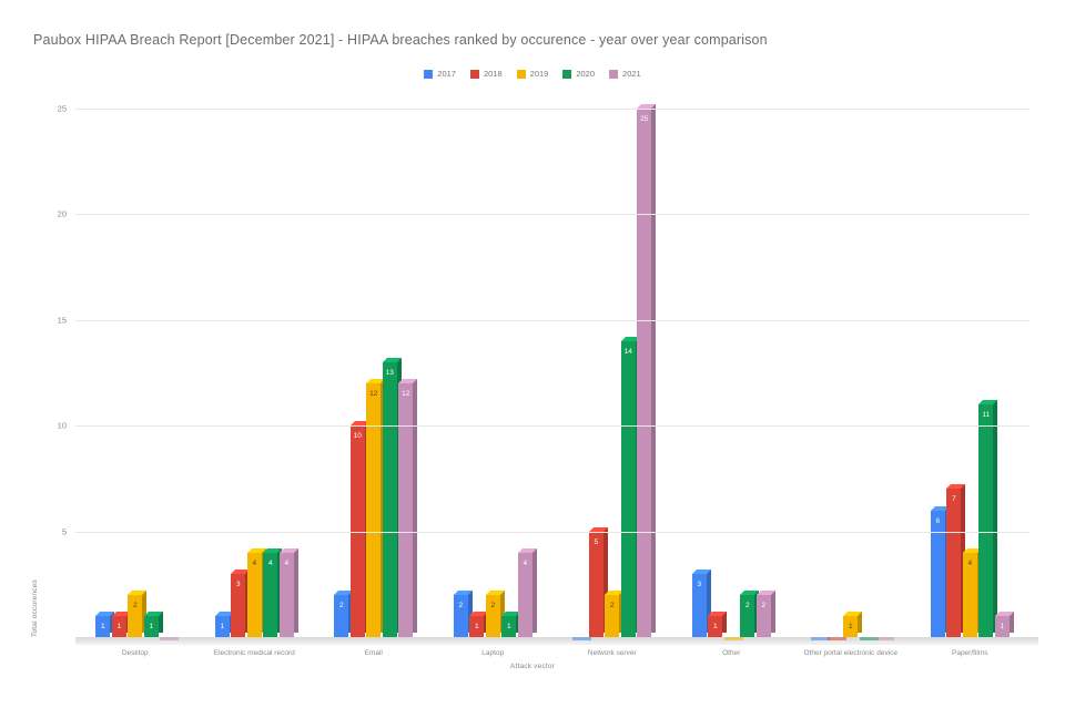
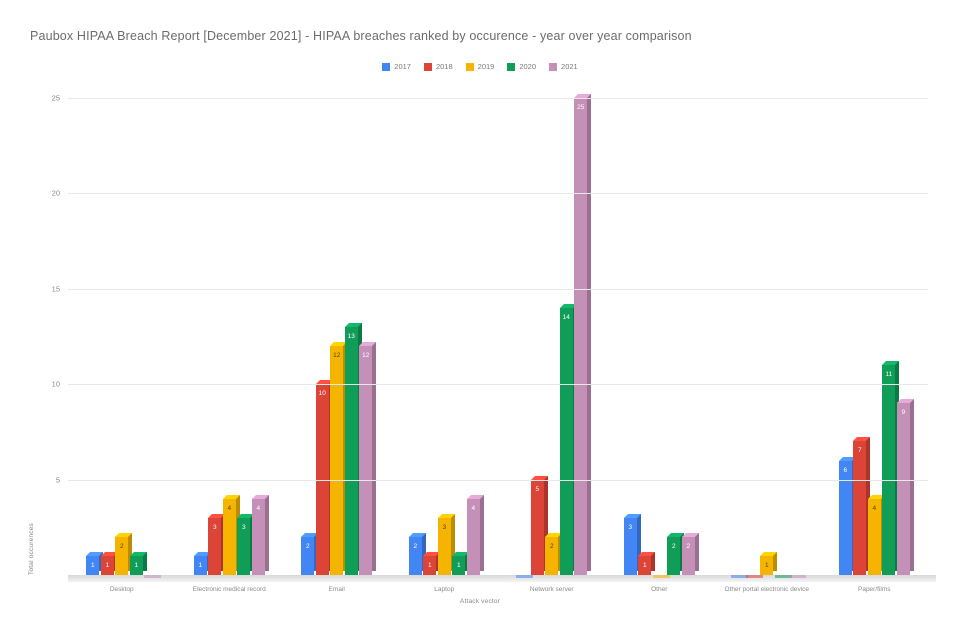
2020/Electronic medical record: 4 -> 3
2019/Laptop: 2 -> 3
2021/Paper/films: 1 -> 9
